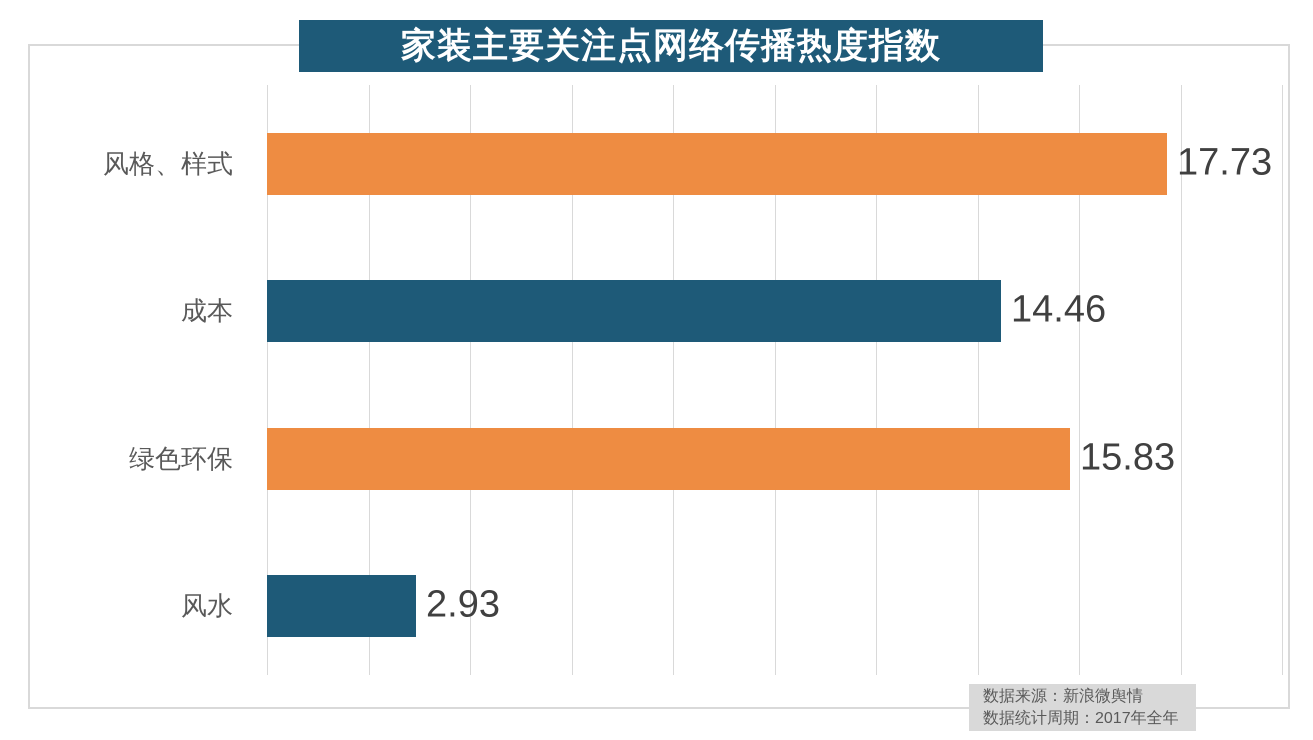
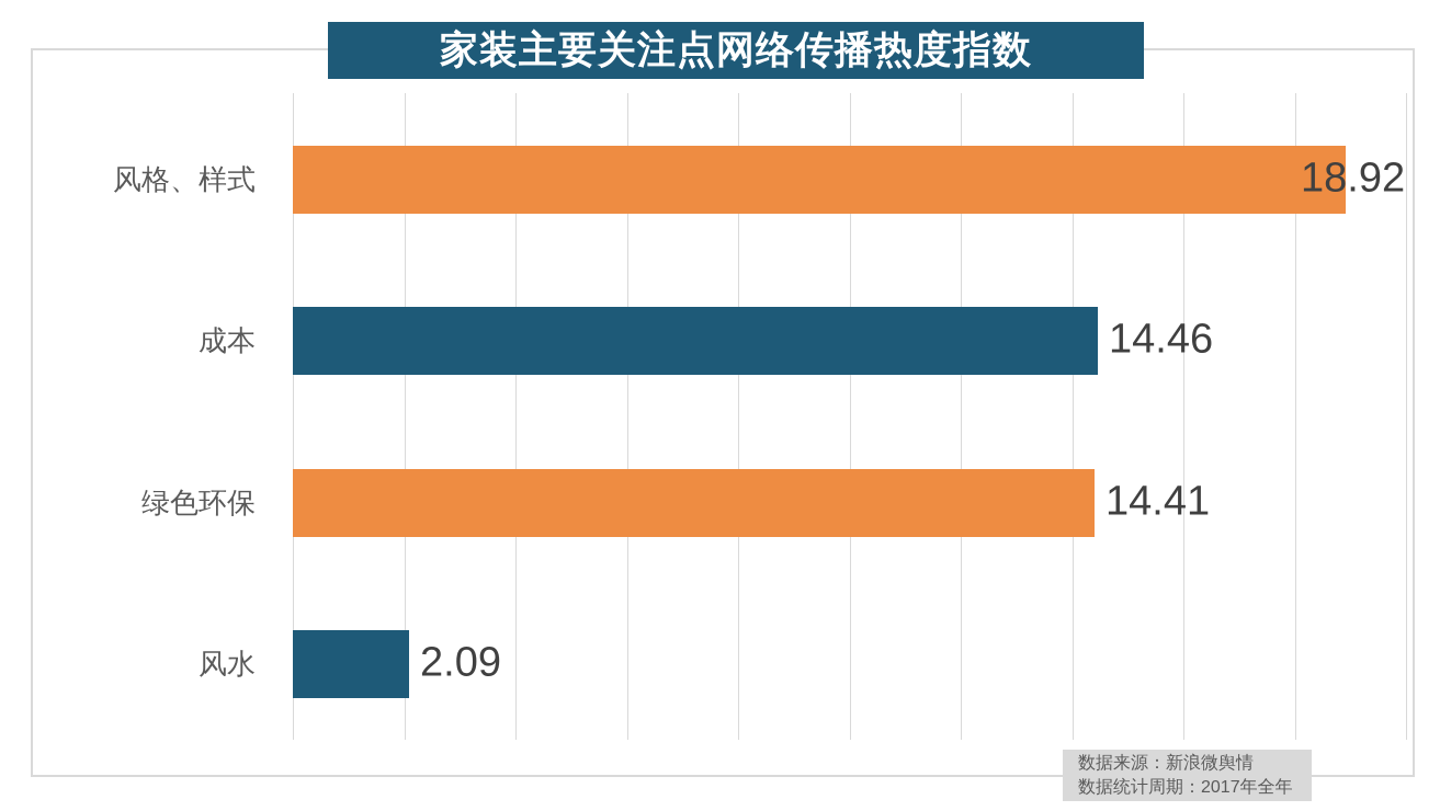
风格、样式: 17.73 -> 18.92
绿色环保: 15.83 -> 14.41
风水: 2.93 -> 2.09
